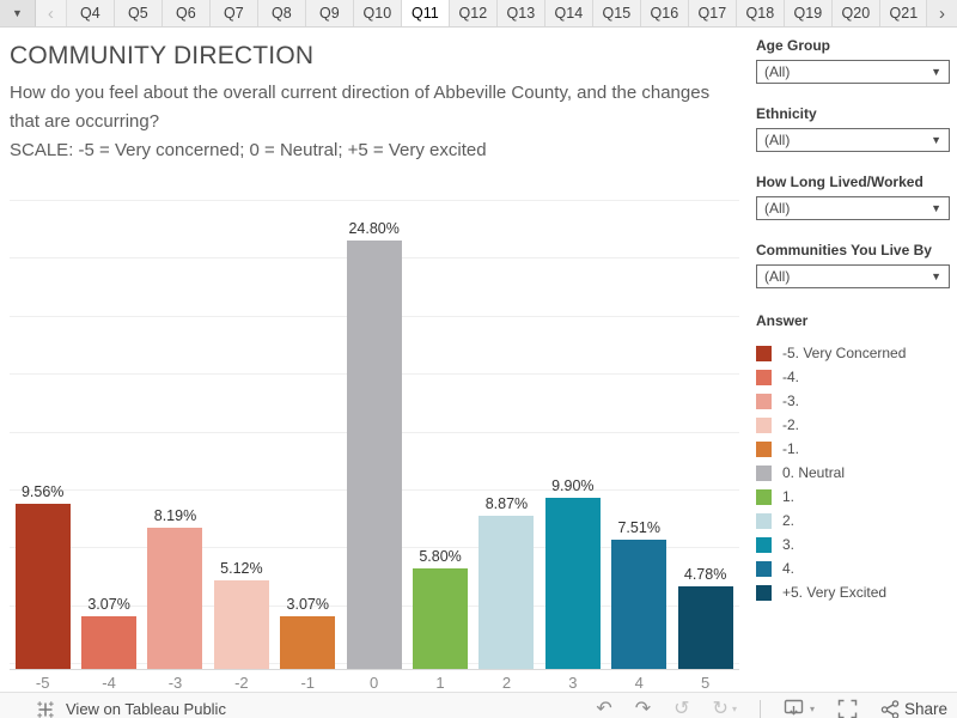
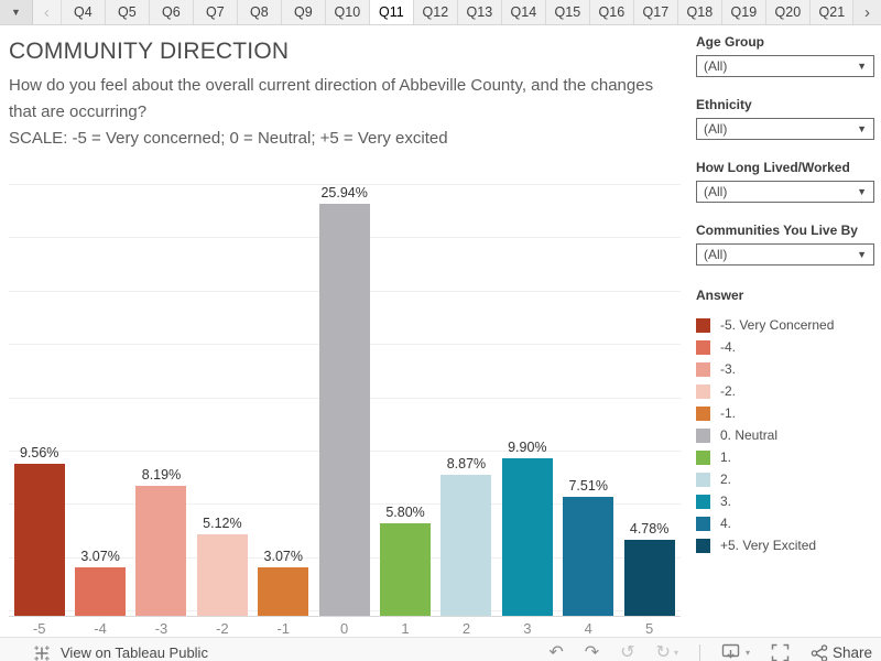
0: 24.80% -> 25.94%
